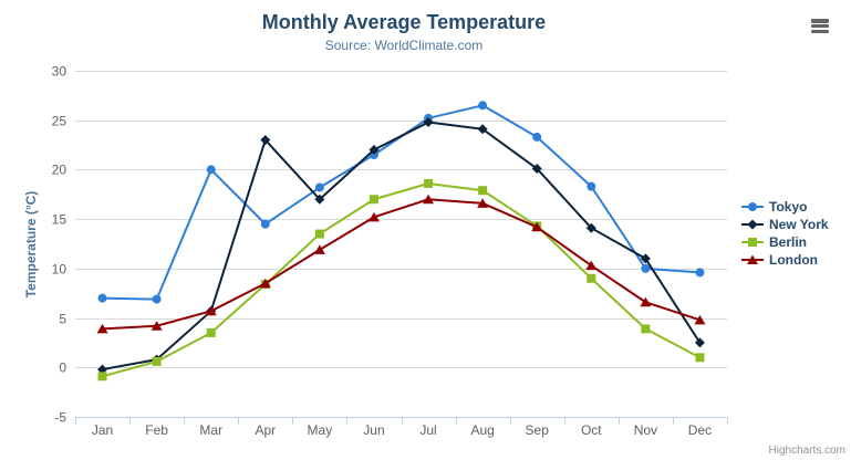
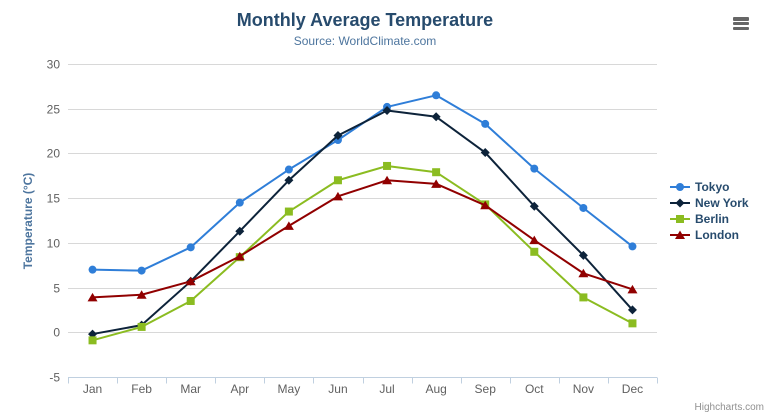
Tokyo/Mar: 20 -> 10
New York/Apr: 23 -> 11
Tokyo/Nov: 10 -> 14
New York/Nov: 11 -> 9
